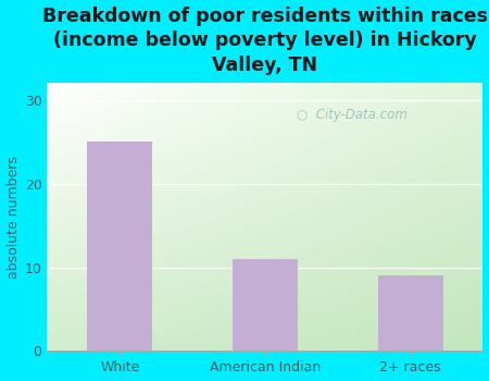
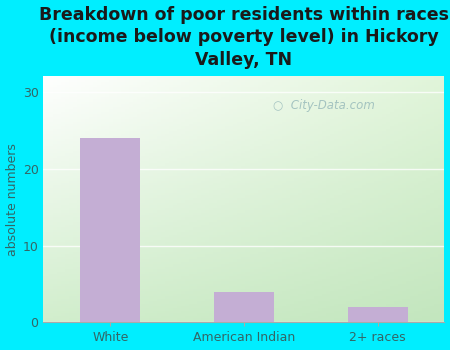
White: 25 -> 24
American Indian: 11 -> 4
2+ races: 9 -> 2
